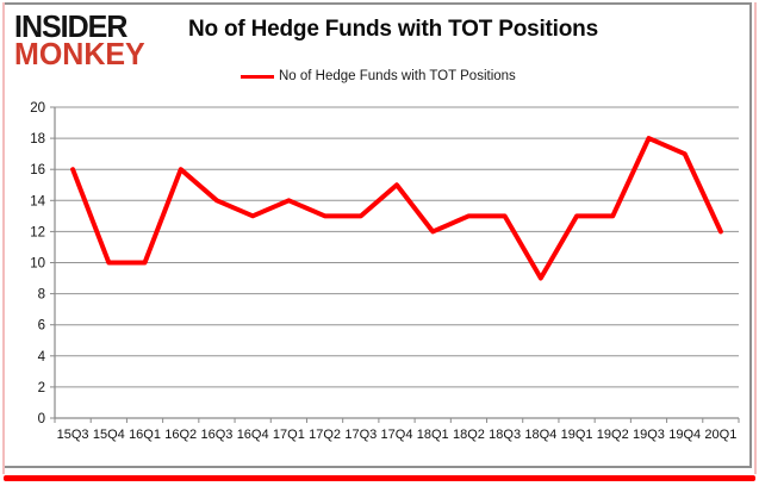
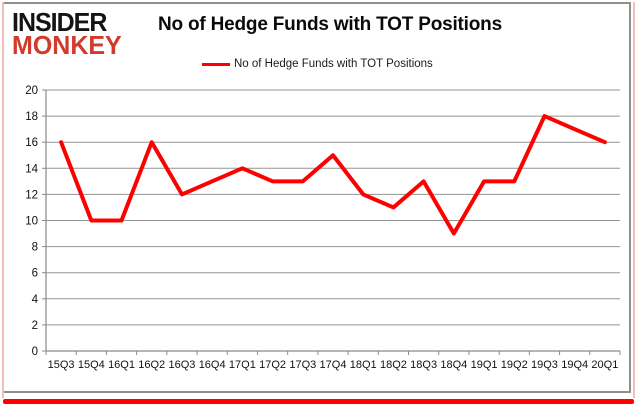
16Q3: 14 -> 12
18Q2: 13 -> 11
20Q1: 12 -> 16
